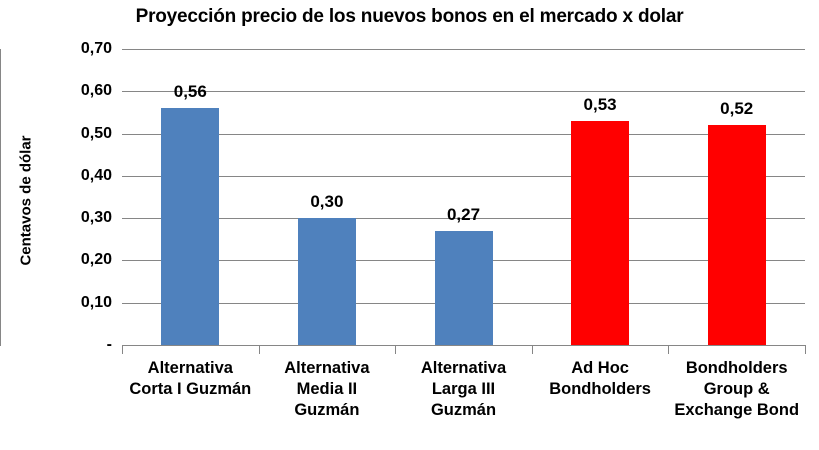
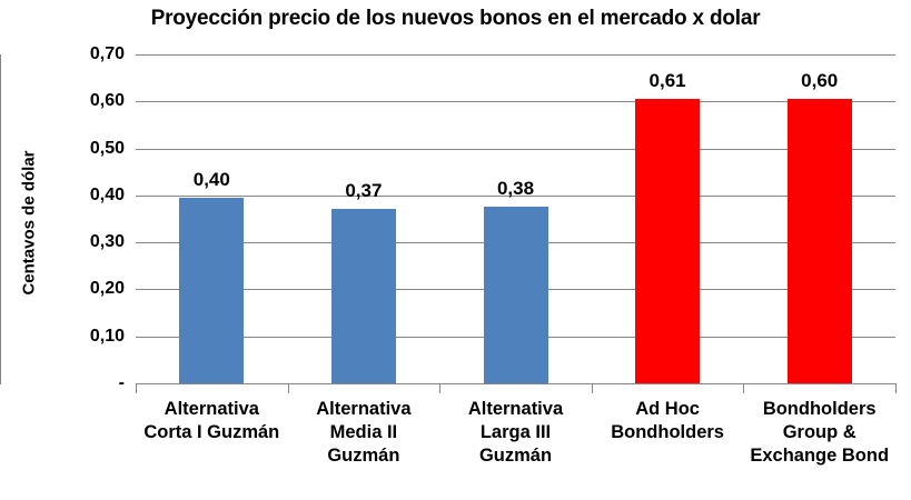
Alternativa Corta I Guzmán: 0,56 -> 0,40
Alternativa Media II Guzmán: 0,30 -> 0,37
Alternativa Larga III Guzmán: 0,27 -> 0,38
Ad Hoc Bondholders: 0,53 -> 0,61
Bondholders Group & Exchange Bond: 0,52 -> 0,60
